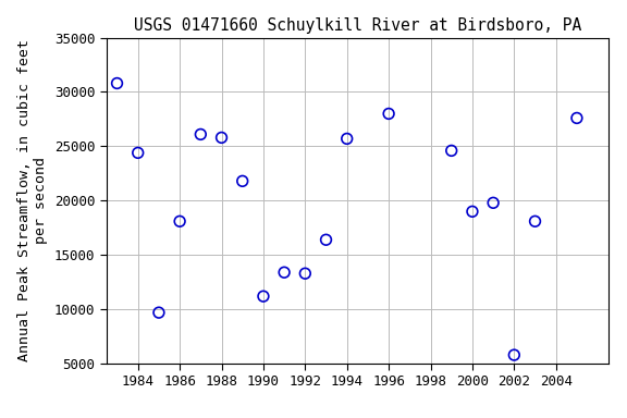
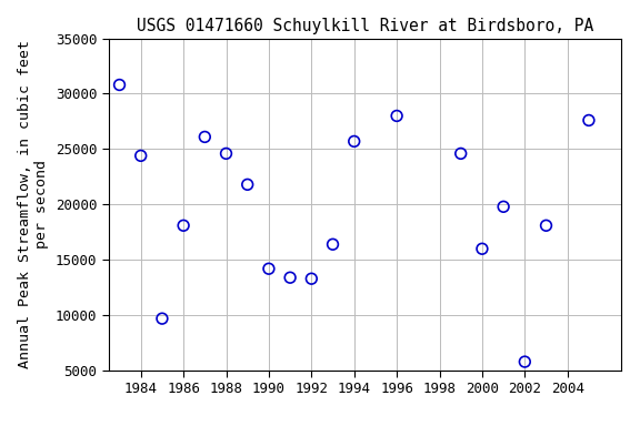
1988: 25800 -> 24600
1990: 11200 -> 14200
2000: 19000 -> 16000
